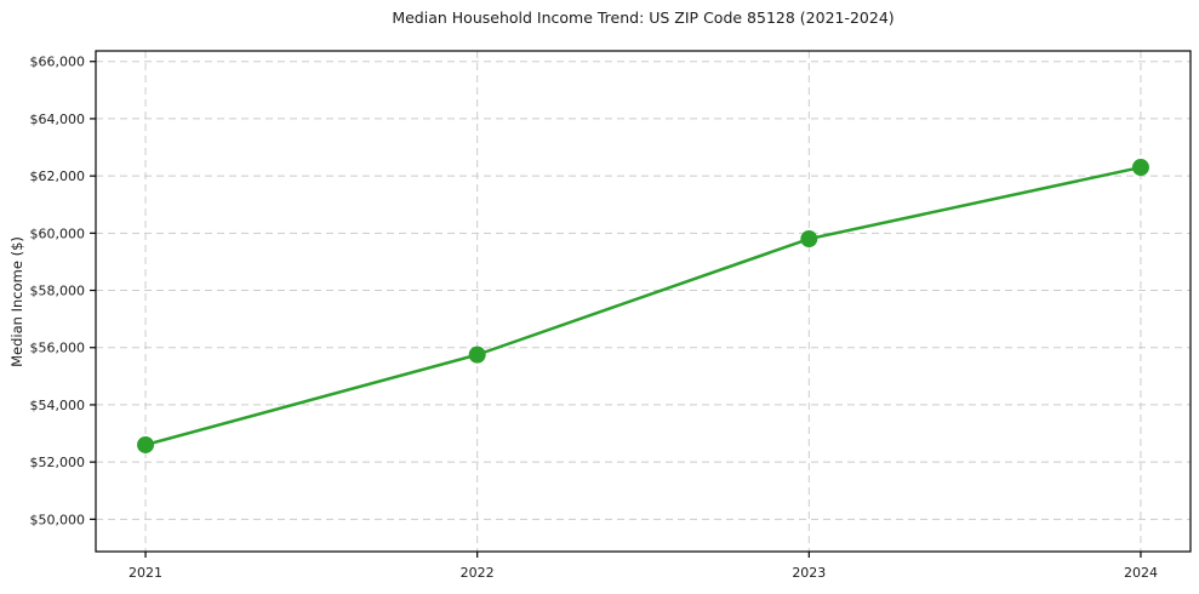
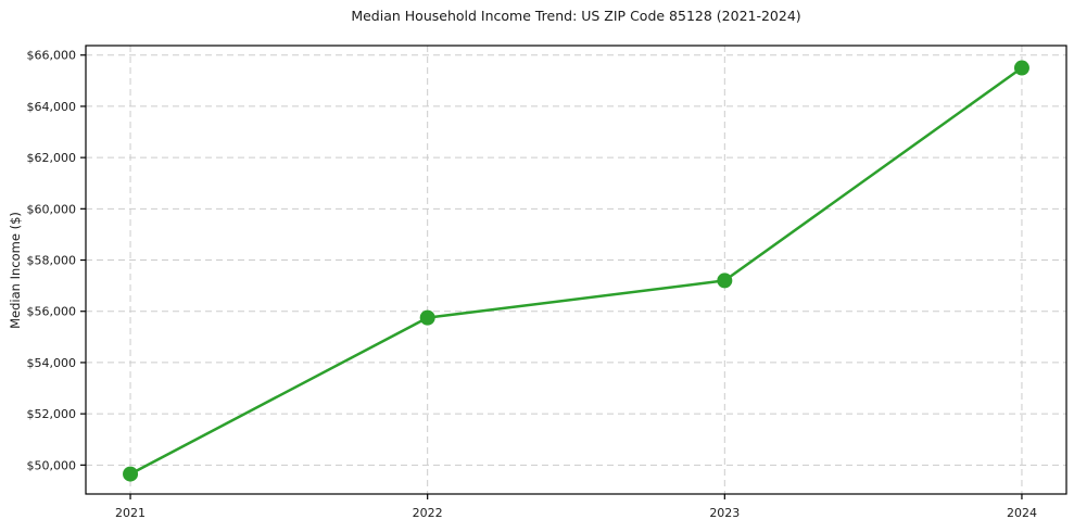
2021: $52600 -> $49600
2023: $59800 -> $57200
2024: $62300 -> $65500
